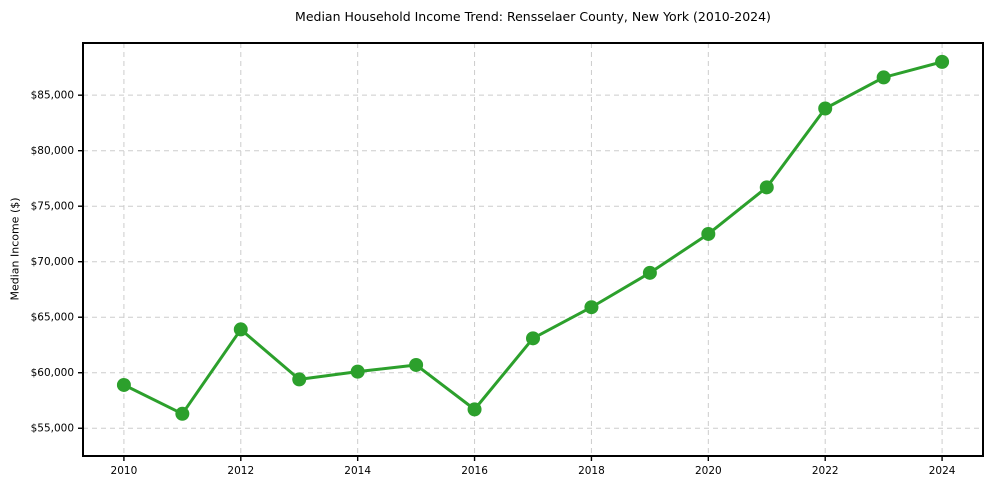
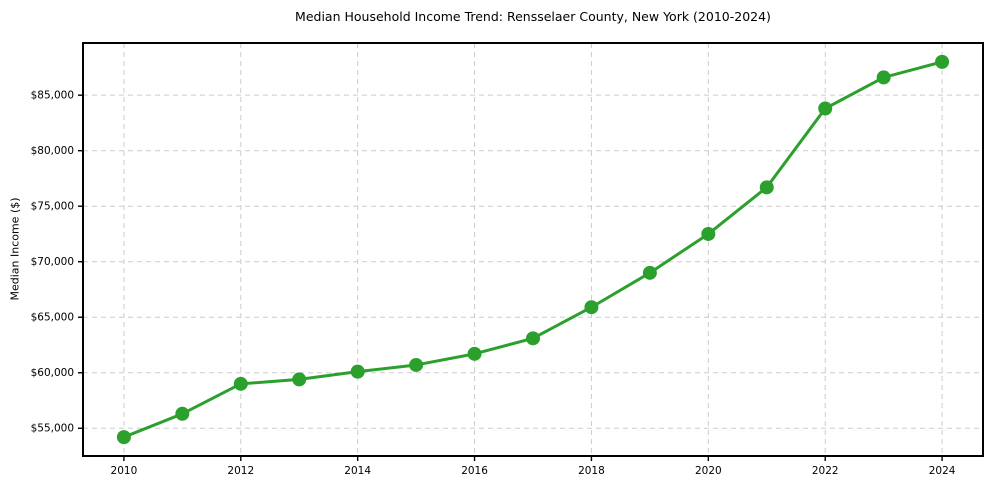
2010: $58900 -> $54200
2012: $63900 -> $59000
2016: $56700 -> $61700
